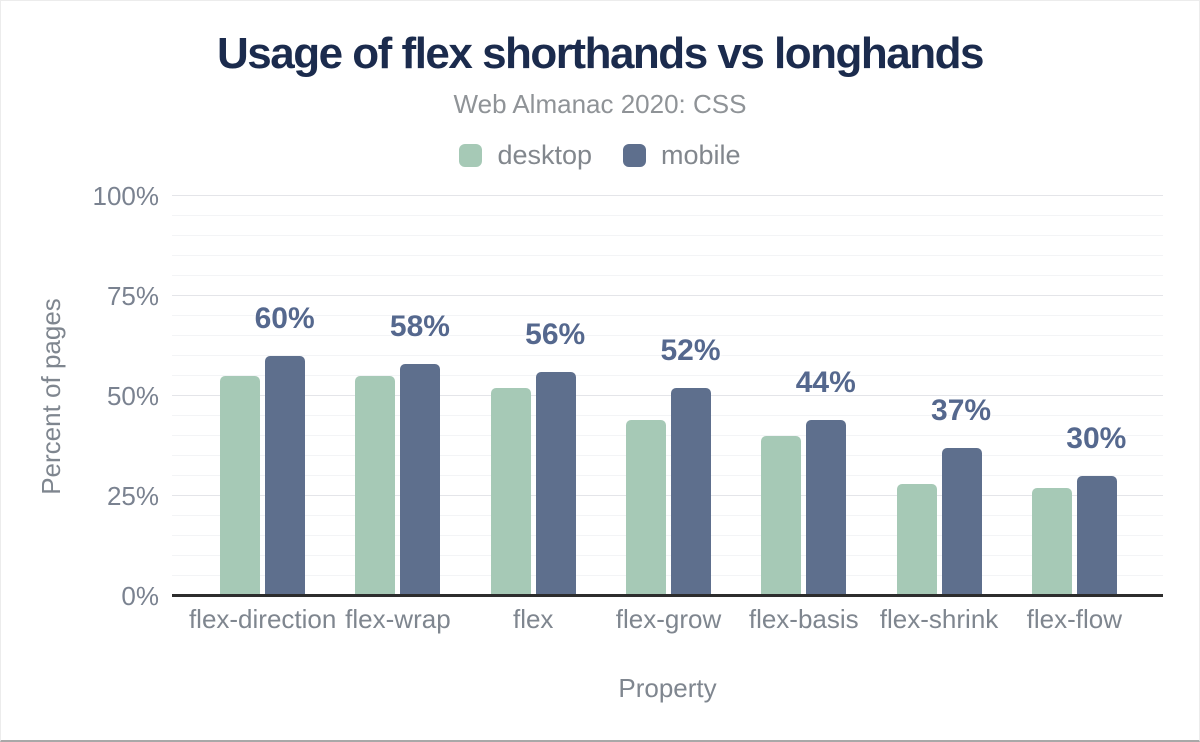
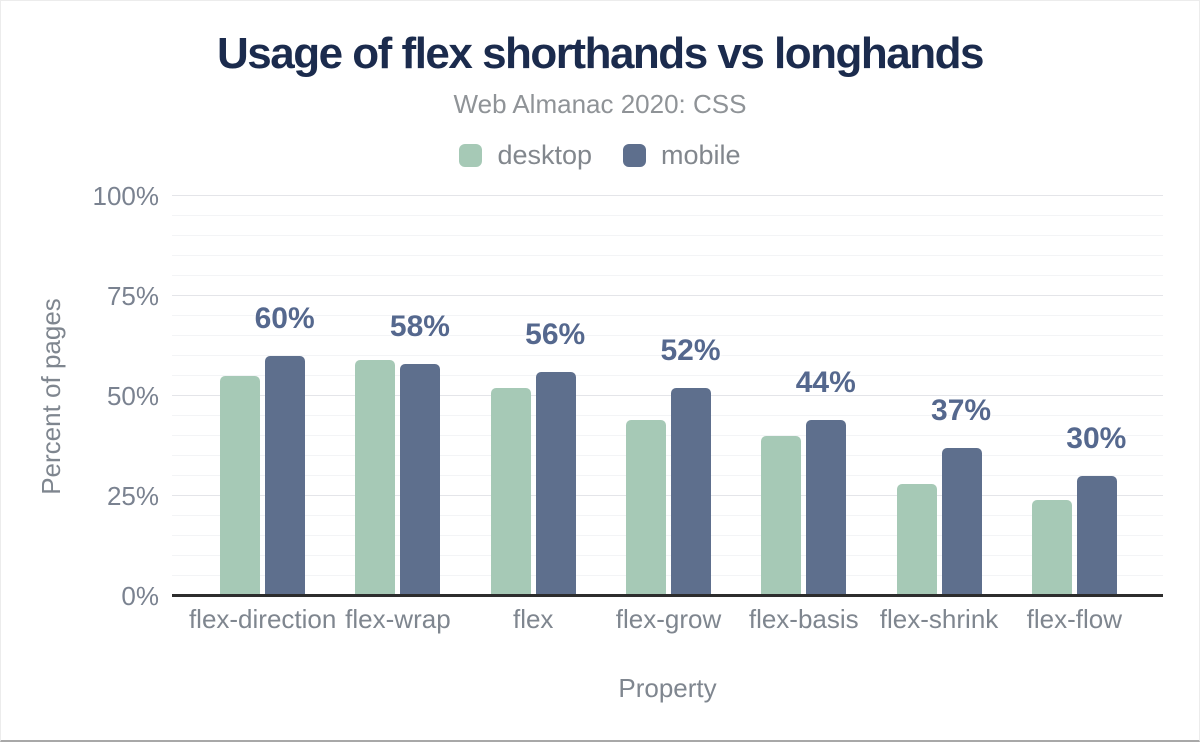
desktop/flex-wrap: 55% -> 59%
desktop/flex-flow: 27% -> 24%
